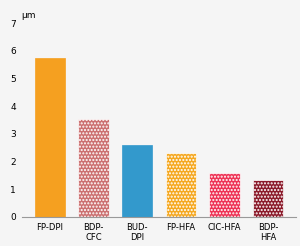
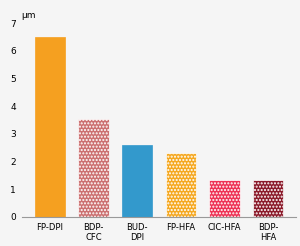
FP-DPI: 5.75 -> 6.50
CIC-HFA: 1.60 -> 1.35
